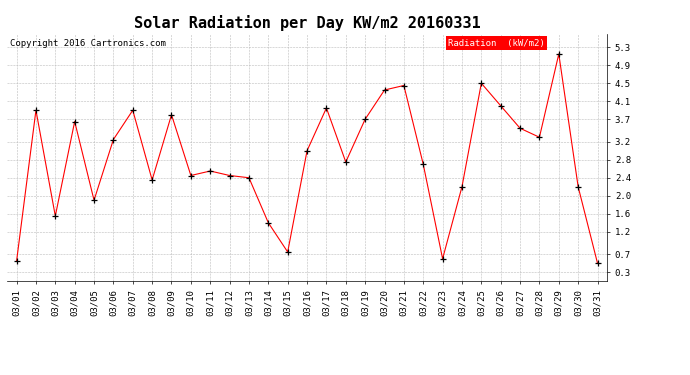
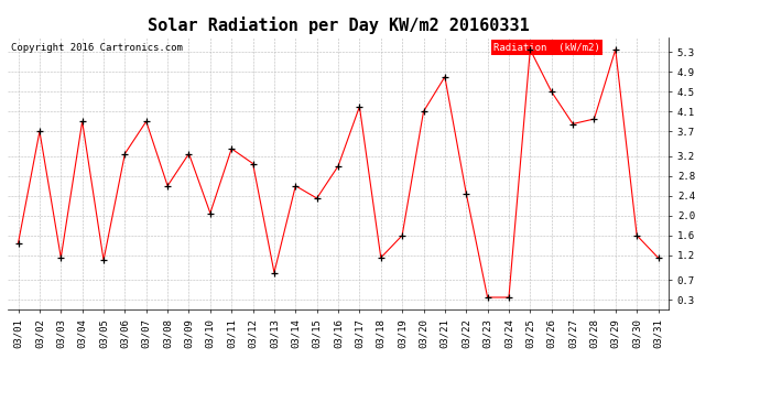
03/01: 0.55 -> 1.45
03/02: 3.90 -> 3.70
03/03: 1.55 -> 1.15
03/04: 3.65 -> 3.90
03/05: 1.90 -> 1.10
03/08: 2.35 -> 2.60
03/09: 3.80 -> 3.25
03/10: 2.45 -> 2.05
03/11: 2.55 -> 3.35
03/12: 2.45 -> 3.05
03/13: 2.40 -> 0.85
03/14: 1.40 -> 2.60
03/15: 0.75 -> 2.35
03/17: 3.95 -> 4.20
03/18: 2.75 -> 1.15
03/19: 3.70 -> 1.60
03/20: 4.35 -> 4.10
03/21: 4.45 -> 4.80
03/22: 2.70 -> 2.45
03/23: 0.60 -> 0.35
03/24: 2.20 -> 0.35
03/25: 4.50 -> 5.35
03/26: 4.00 -> 4.50
03/27: 3.50 -> 3.85
03/28: 3.30 -> 3.95
03/29: 5.15 -> 5.35
03/30: 2.20 -> 1.60
03/31: 0.50 -> 1.15
